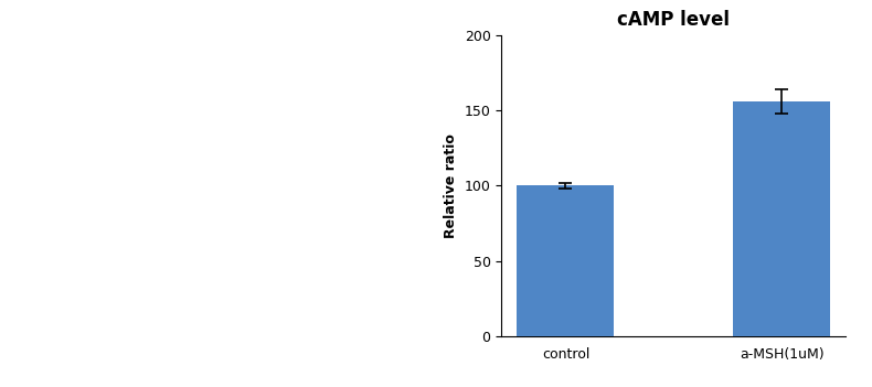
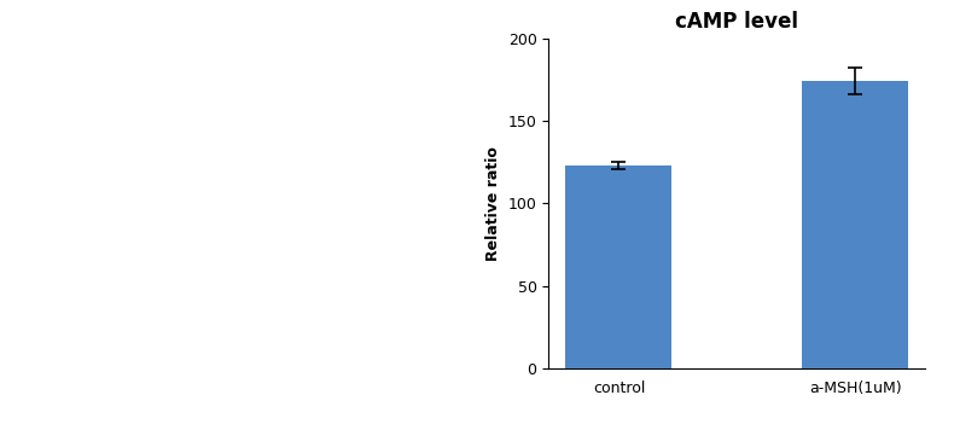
control: 100 -> 123
a-MSH(1uM): 156 -> 174
